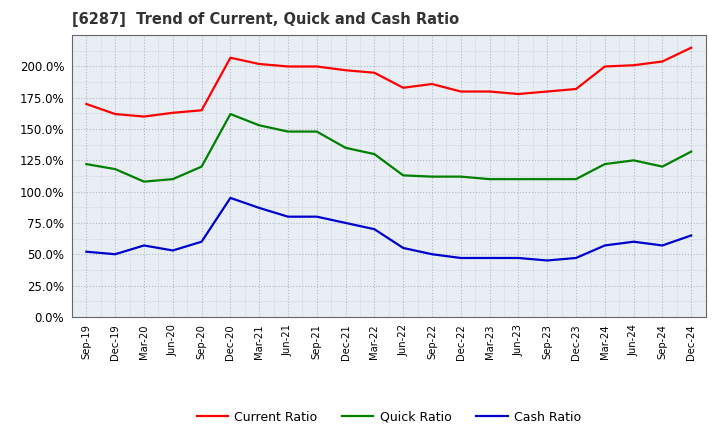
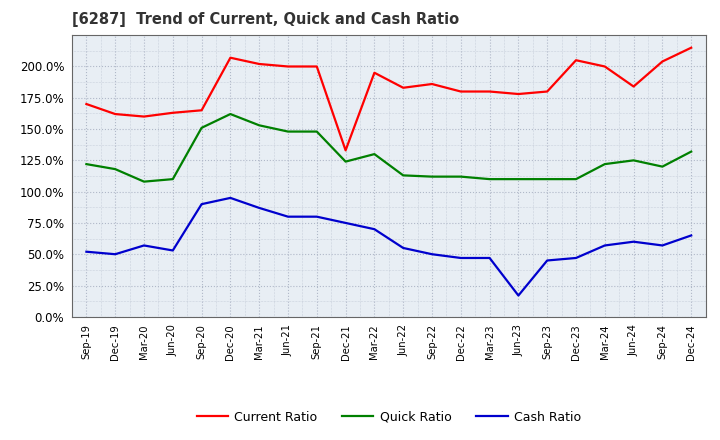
Quick Ratio/Sep-20: 120% -> 151%
Cash Ratio/Sep-20: 60% -> 90%
Current Ratio/Dec-21: 197% -> 133%
Quick Ratio/Dec-21: 135% -> 124%
Cash Ratio/Jun-23: 47% -> 17%
Current Ratio/Dec-23: 182% -> 205%
Current Ratio/Jun-24: 201% -> 184%
